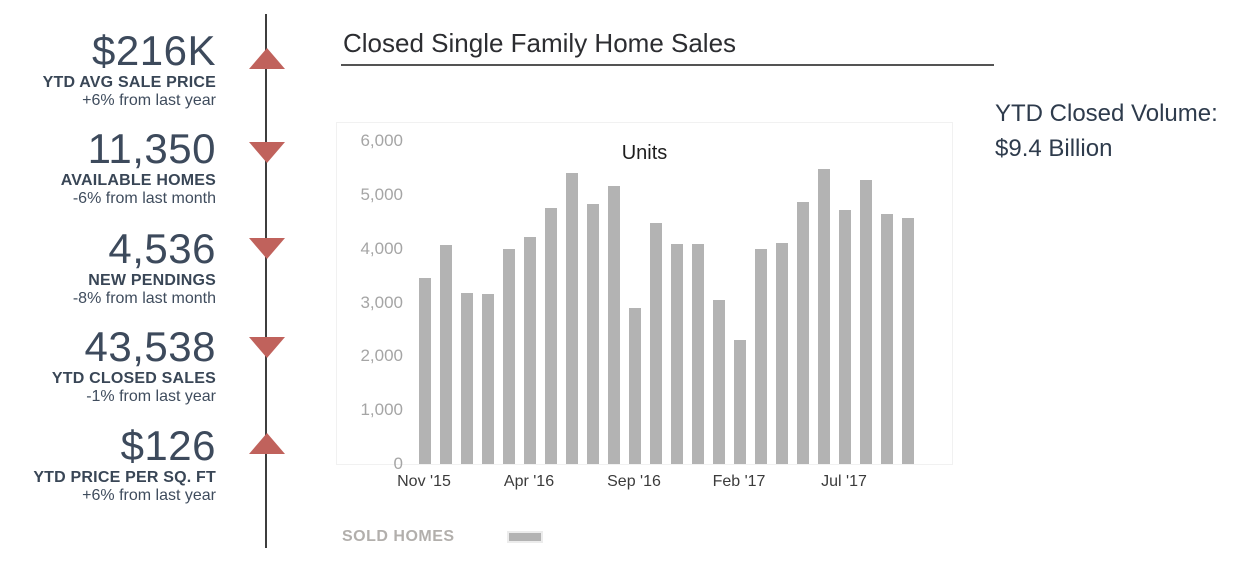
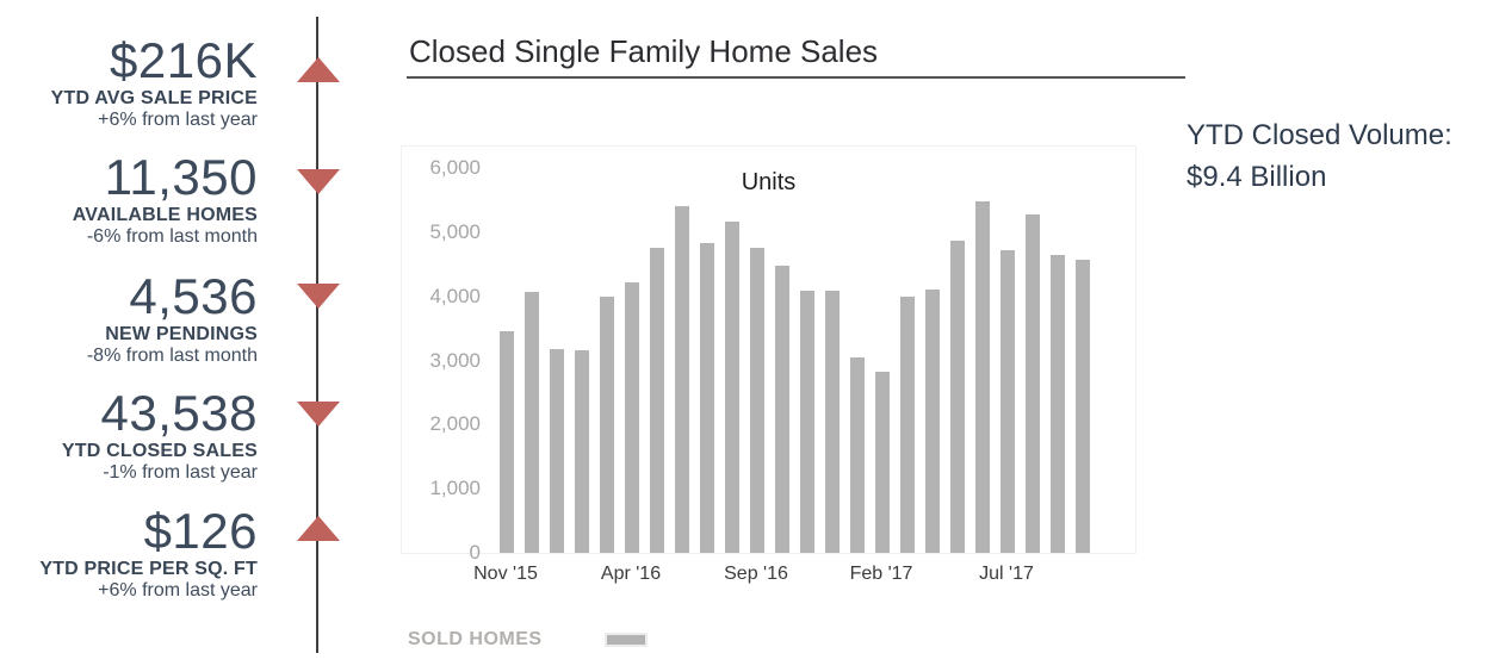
Sep '16: 2900 -> 4800
Feb '17: 2300 -> 2800
